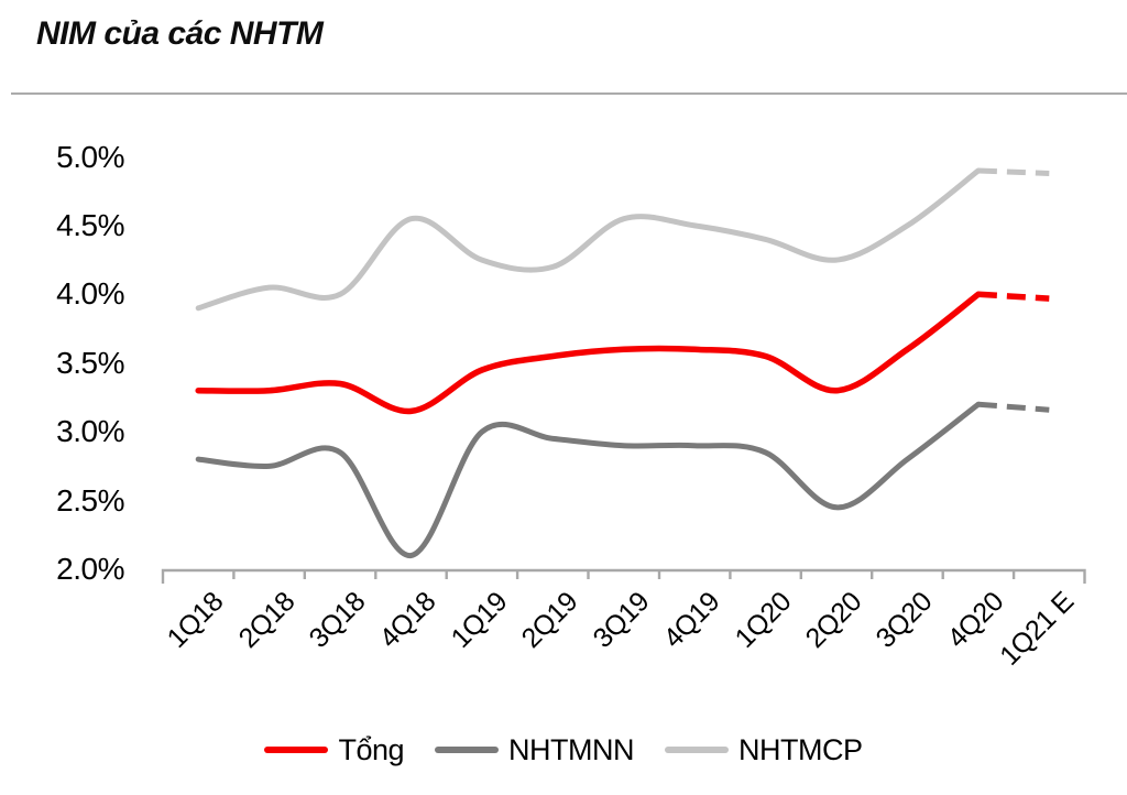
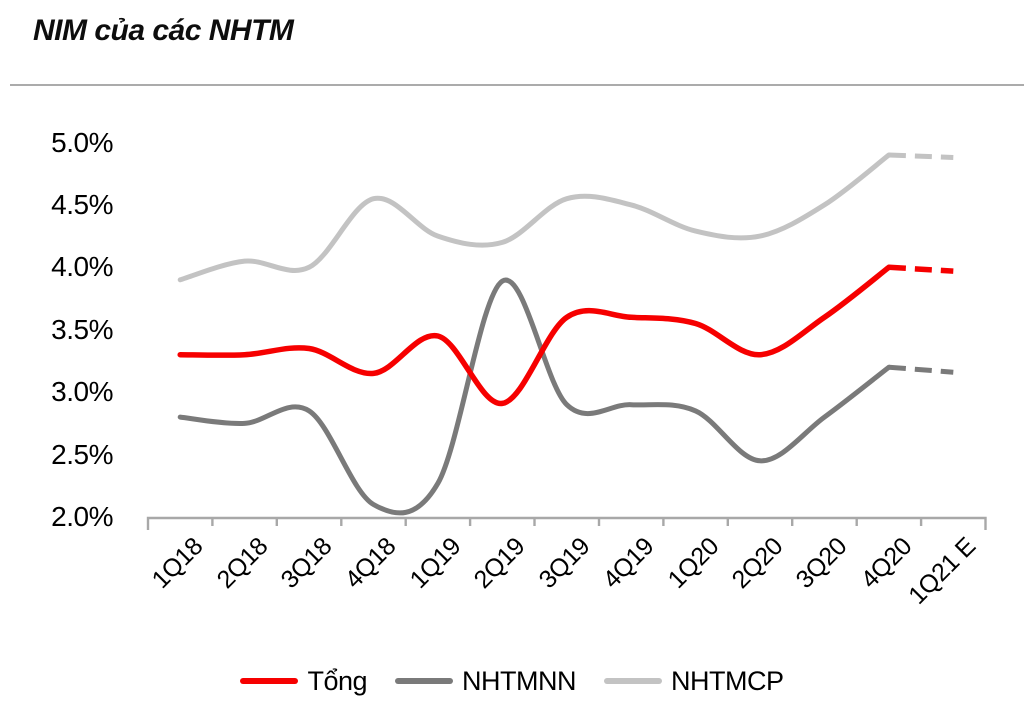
NHTMNN/1Q19: 3.00% -> 2.27%
Tổng/2Q19: 3.55% -> 2.91%
NHTMNN/2Q19: 2.95% -> 3.89%
NHTMCP/1Q20: 4.40% -> 4.29%
